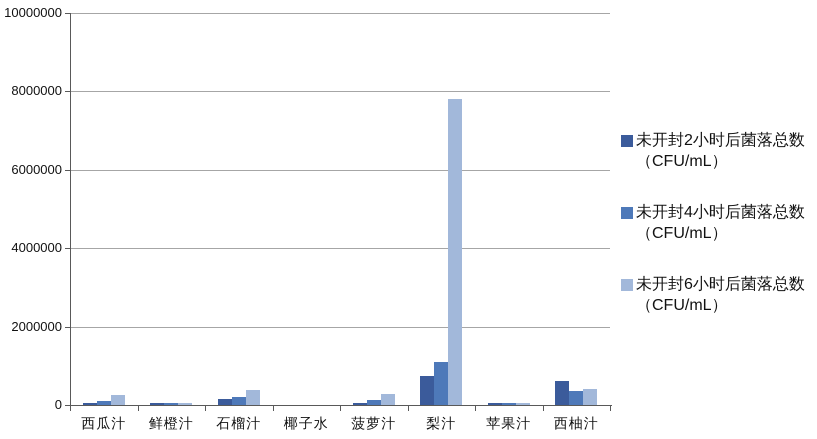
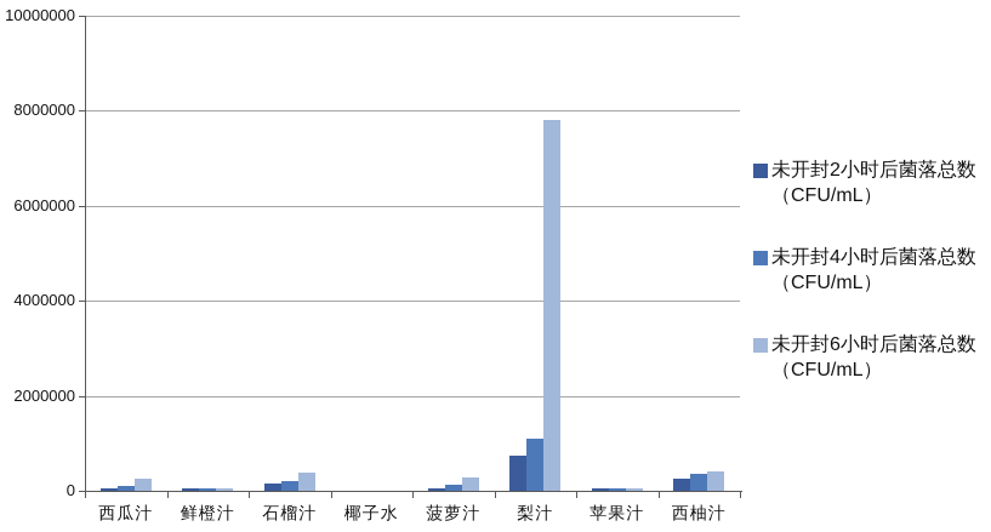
未开封2小时后菌落总数（CFU/mL）/西柚汁: 600000 -> 200000
